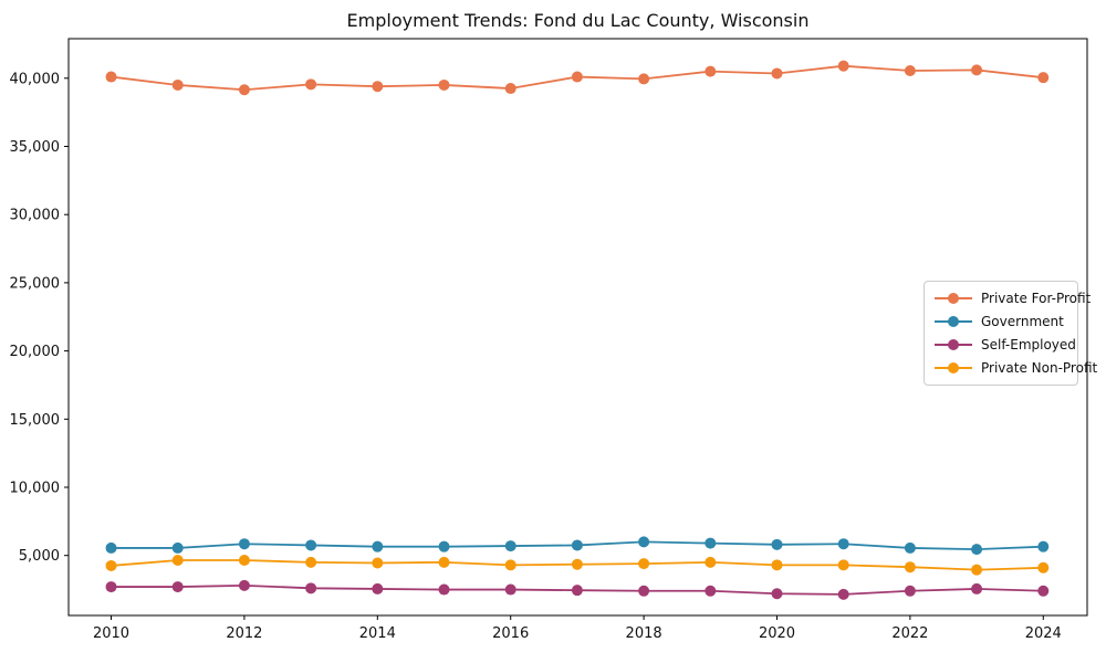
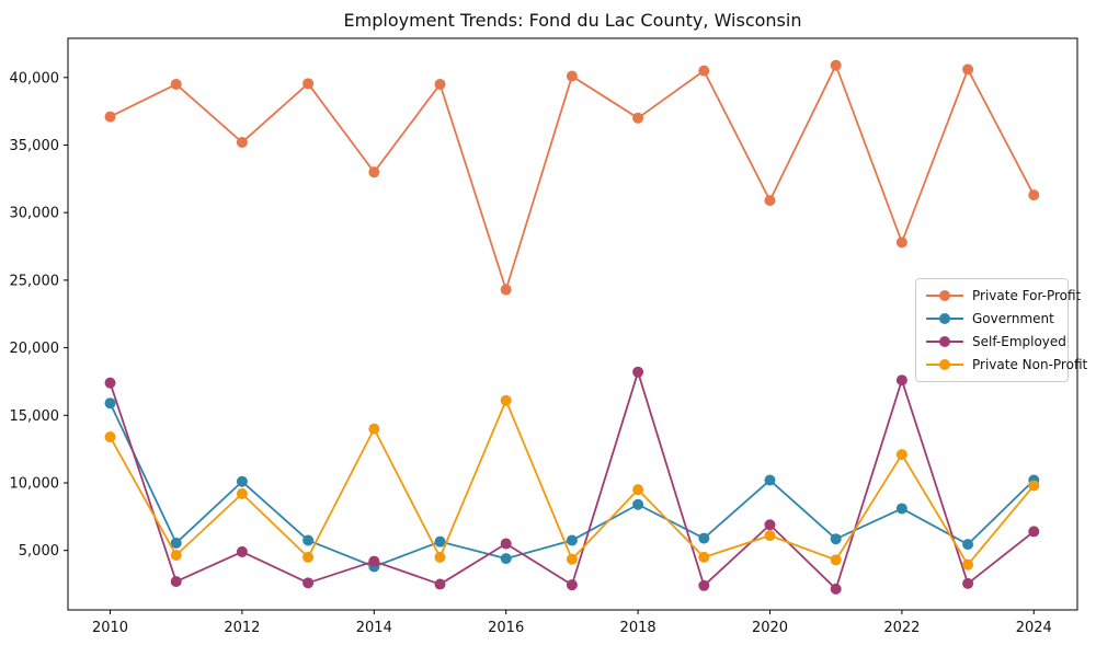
Private For-Profit/2010: 40100 -> 37100
Government/2010: 5600 -> 15900
Self-Employed/2010: 2700 -> 17400
Private Non-Profit/2010: 4200 -> 13400
Private For-Profit/2012: 39200 -> 35200
Government/2012: 5800 -> 10100
Self-Employed/2012: 2800 -> 4900
Private Non-Profit/2012: 4600 -> 9200
Private For-Profit/2014: 39400 -> 33000
Government/2014: 5600 -> 3800
Self-Employed/2014: 2600 -> 4200
Private Non-Profit/2014: 4400 -> 14000
Private For-Profit/2016: 39200 -> 24300
Government/2016: 5700 -> 4400
Self-Employed/2016: 2500 -> 5500
Private Non-Profit/2016: 4300 -> 16100
Private For-Profit/2018: 40000 -> 37000
Government/2018: 6000 -> 8400
Self-Employed/2018: 2400 -> 18200
Private Non-Profit/2018: 4400 -> 9500
Private For-Profit/2020: 40400 -> 30900
Government/2020: 5800 -> 10200
Self-Employed/2020: 2200 -> 6900
Private Non-Profit/2020: 4300 -> 6100
Private For-Profit/2022: 40600 -> 27800
Government/2022: 5600 -> 8100
Self-Employed/2022: 2400 -> 17600
Private Non-Profit/2022: 4200 -> 12100
Private For-Profit/2024: 40000 -> 31300
Government/2024: 5600 -> 10200
Self-Employed/2024: 2400 -> 6400
Private Non-Profit/2024: 4100 -> 9800
